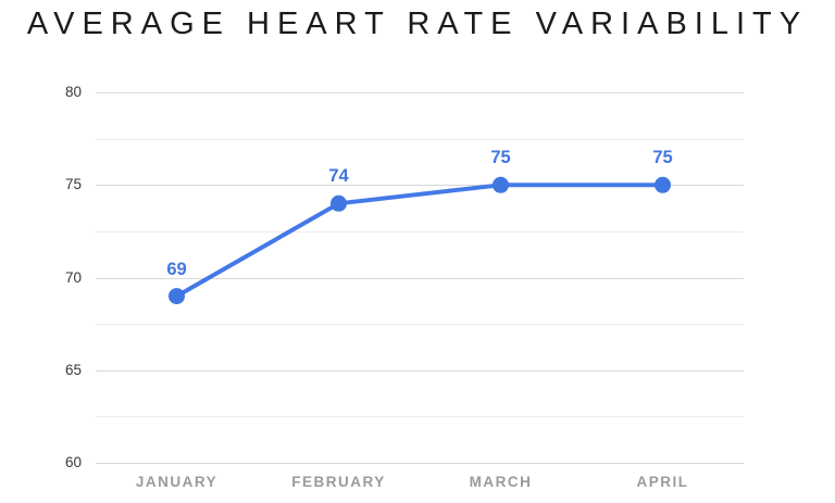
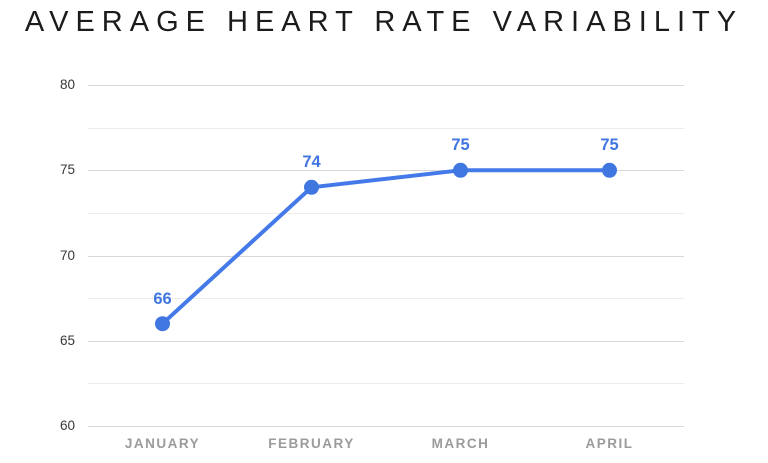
JANUARY: 69 -> 66
